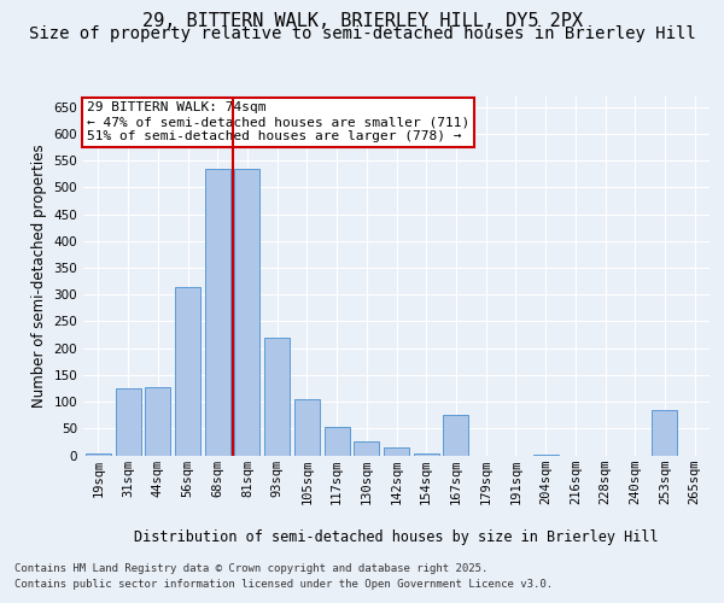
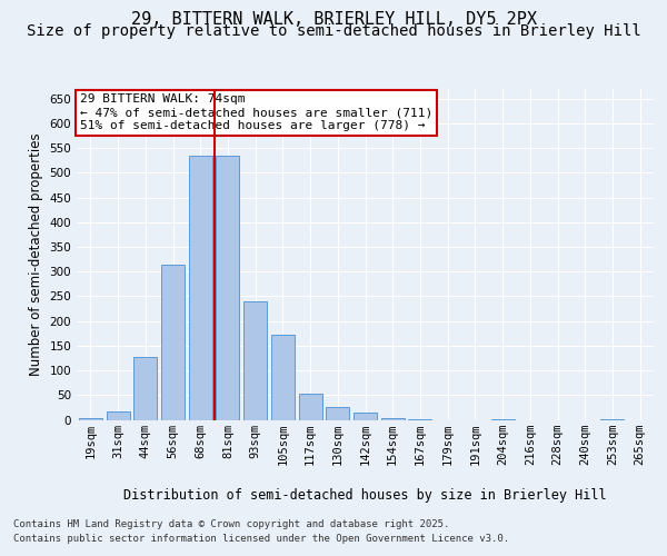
31sqm: 125 -> 18
93sqm: 220 -> 240
105sqm: 105 -> 172
167sqm: 75 -> 2
253sqm: 85 -> 1
